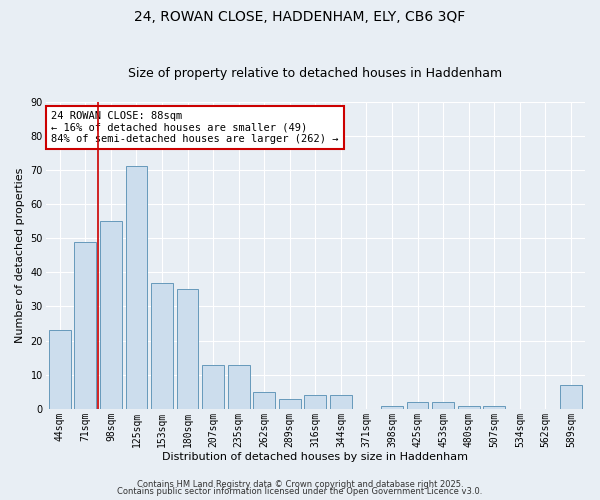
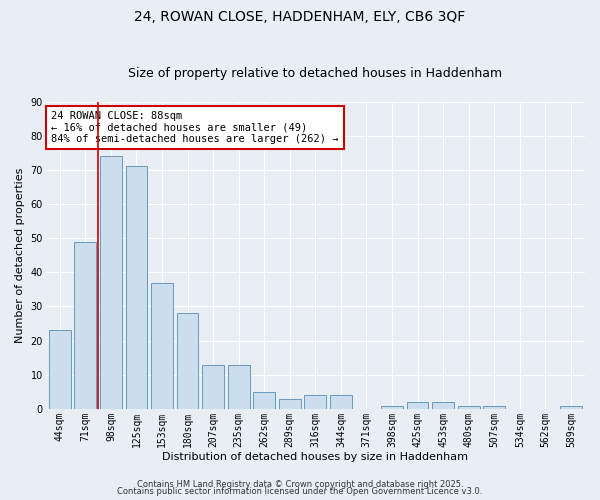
98sqm: 55 -> 74
180sqm: 35 -> 28
589sqm: 7 -> 1
